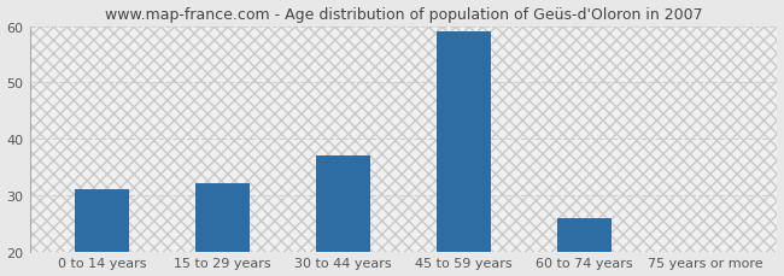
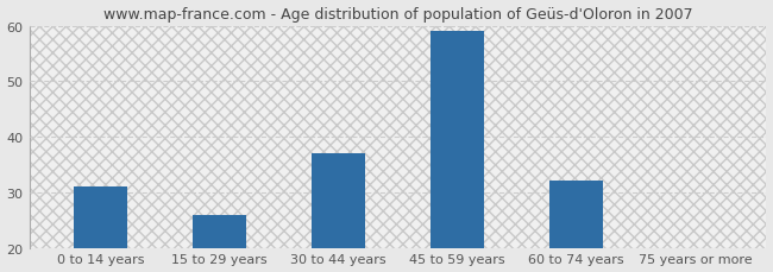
15 to 29 years: 32 -> 26
60 to 74 years: 26 -> 32
